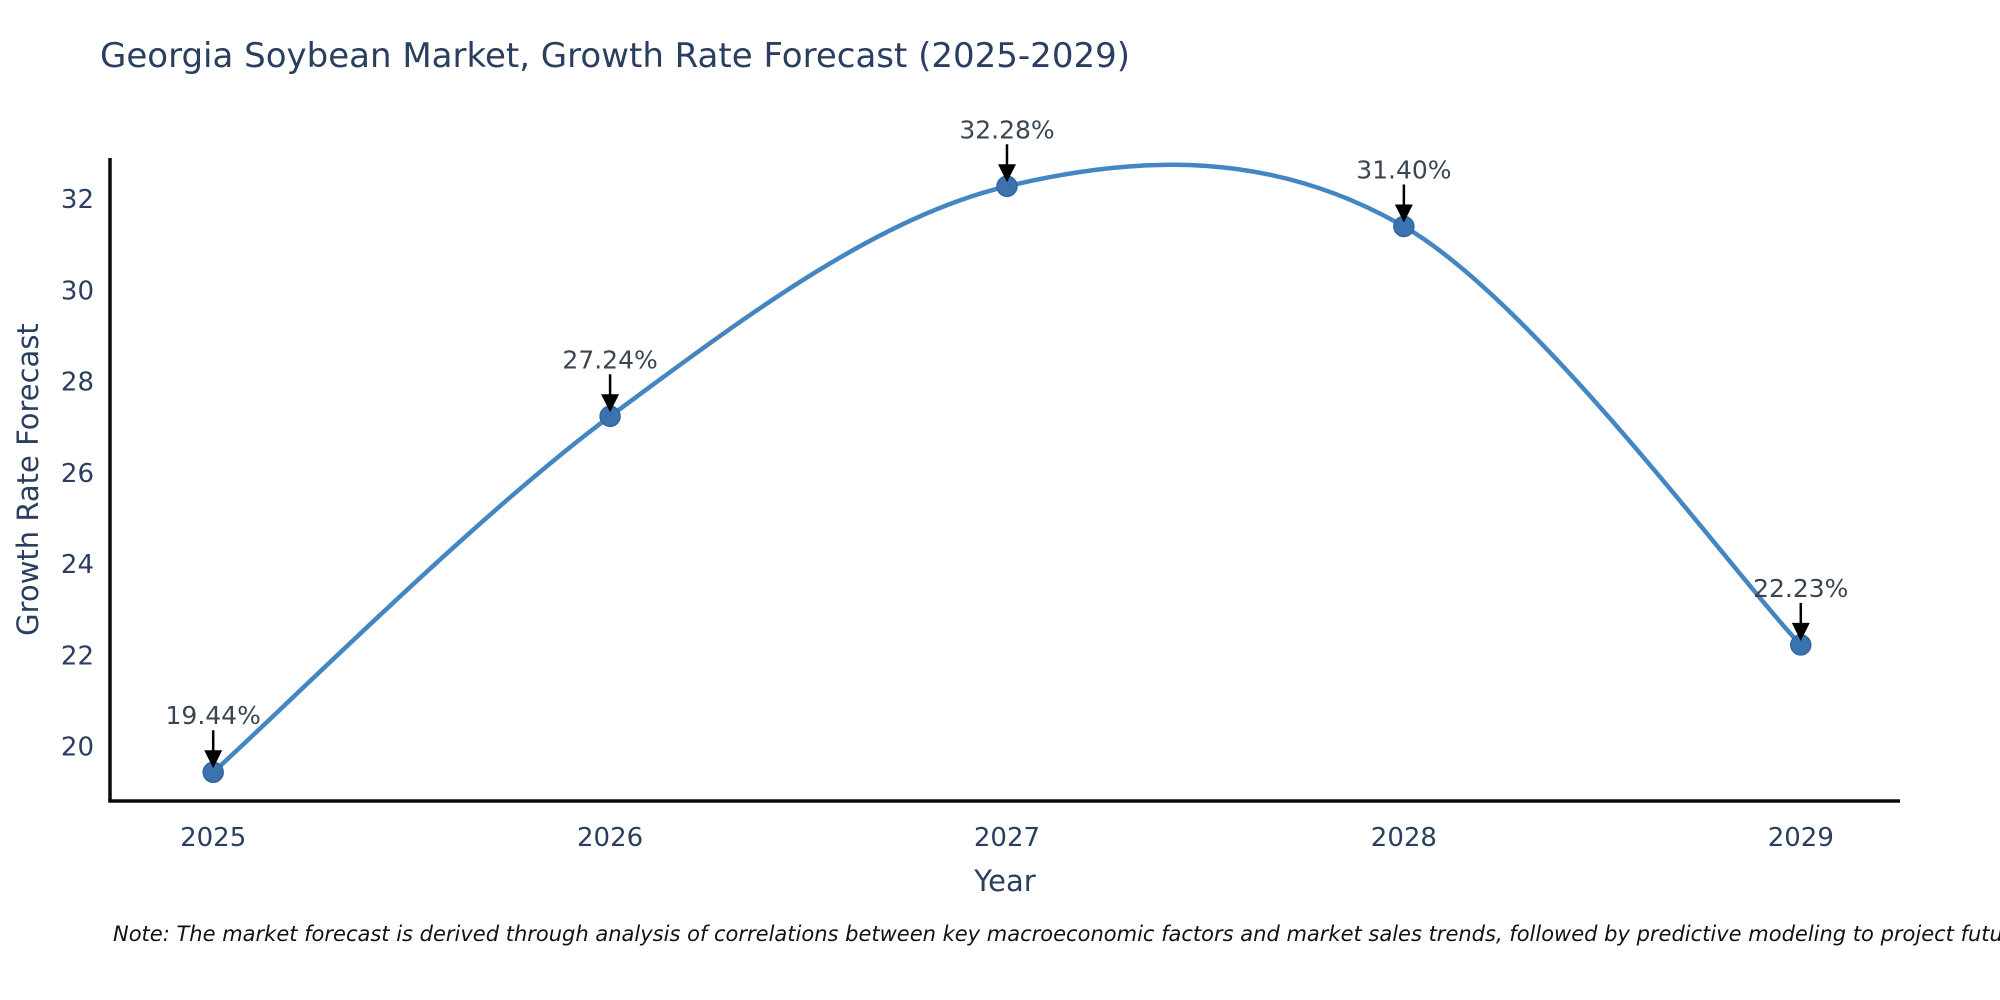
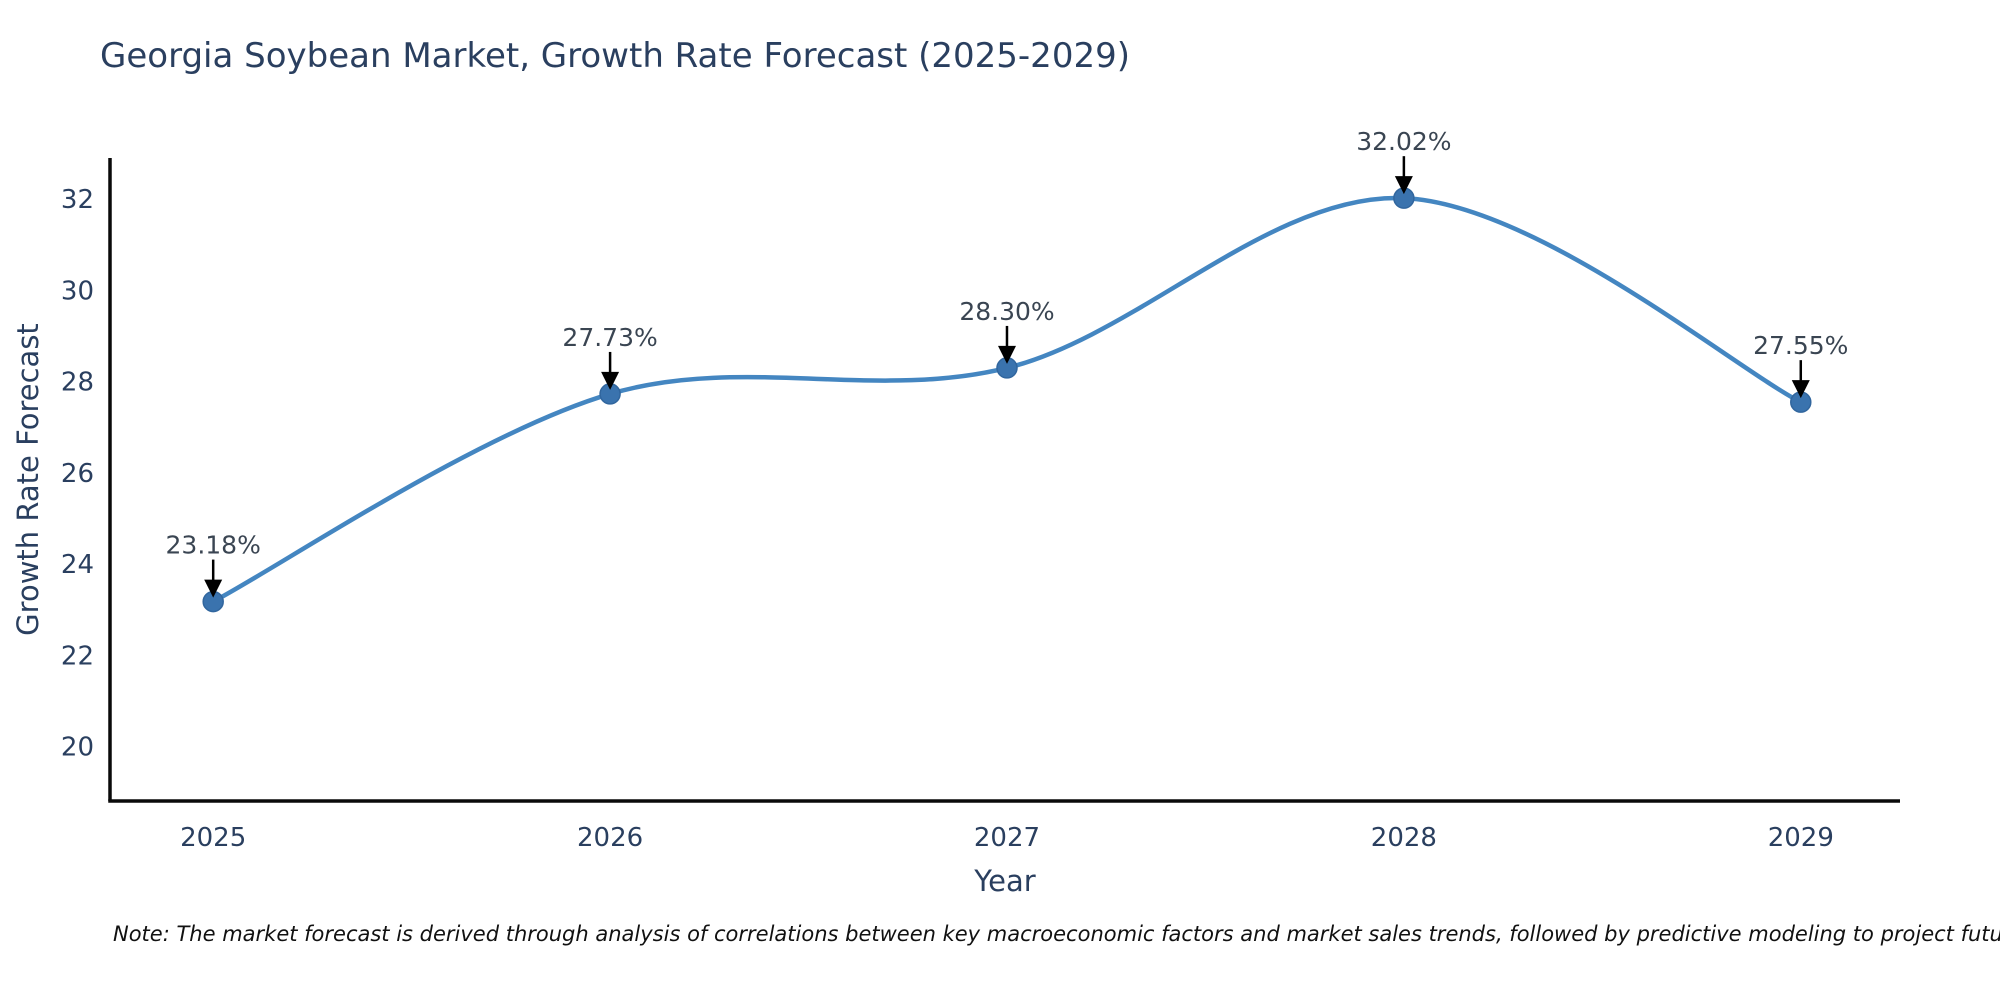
2025: 19.44% -> 23.18%
2026: 27.24% -> 27.73%
2027: 32.28% -> 28.30%
2028: 31.40% -> 32.02%
2029: 22.23% -> 27.55%
